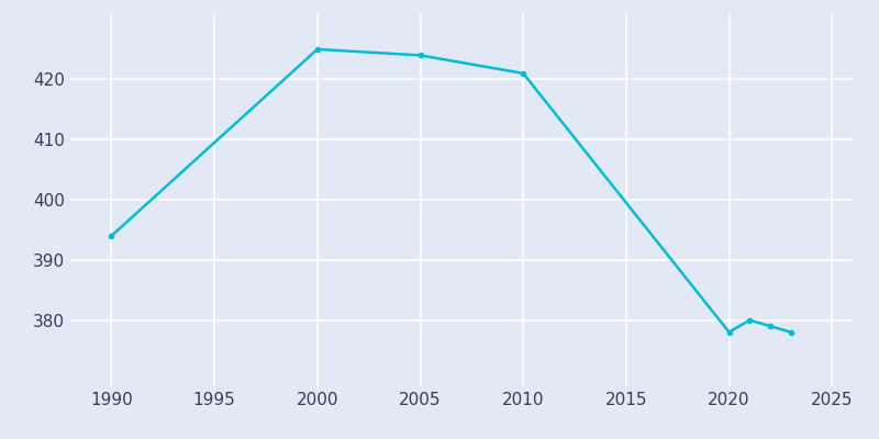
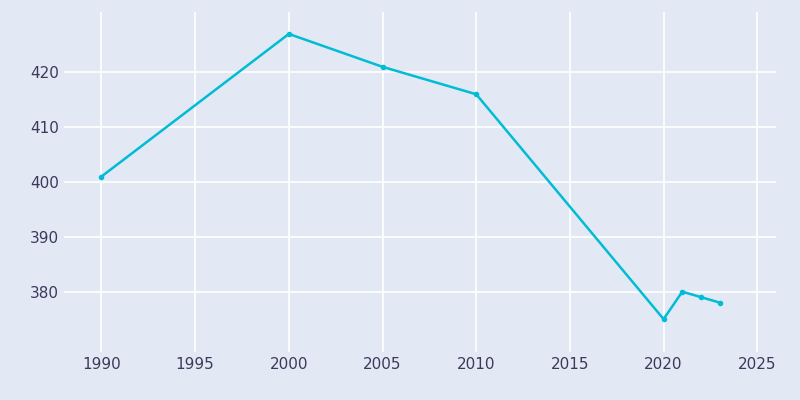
1990: 394 -> 401
2000: 425 -> 427
2005: 424 -> 421
2010: 421 -> 416
2020: 378 -> 375
